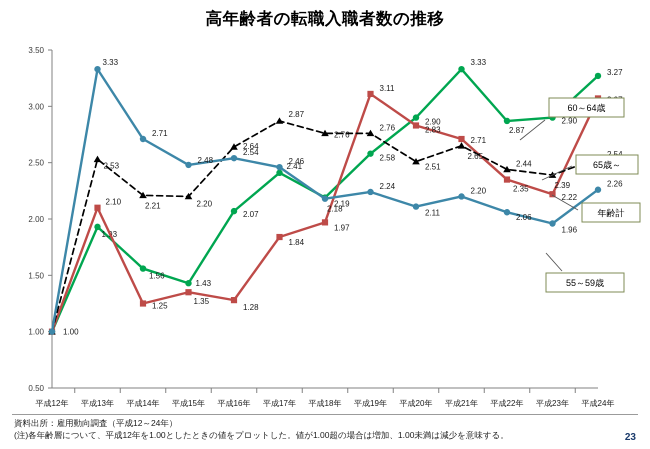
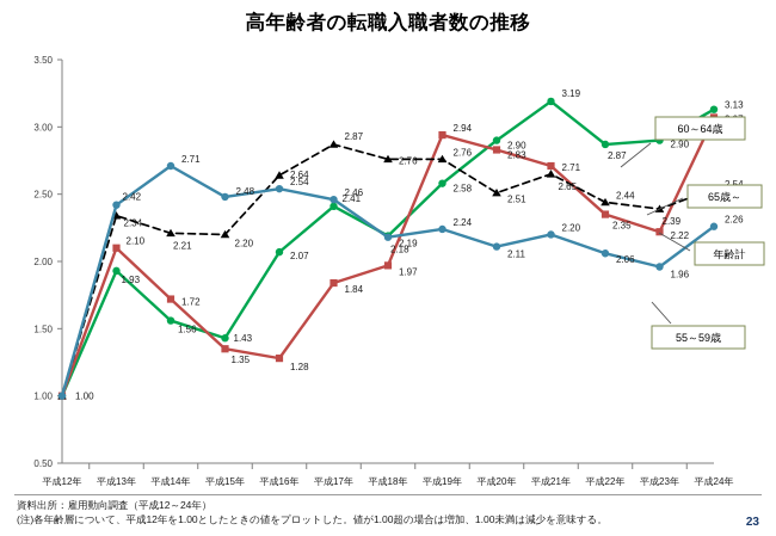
年齢計/平成13年: 2.53 -> 2.34
55～59歳/平成13年: 3.33 -> 2.42
65歳～/平成14年: 1.25 -> 1.72
65歳～/平成19年: 3.11 -> 2.94
60～64歳/平成21年: 3.33 -> 3.19
60～64歳/平成24年: 3.27 -> 3.13
